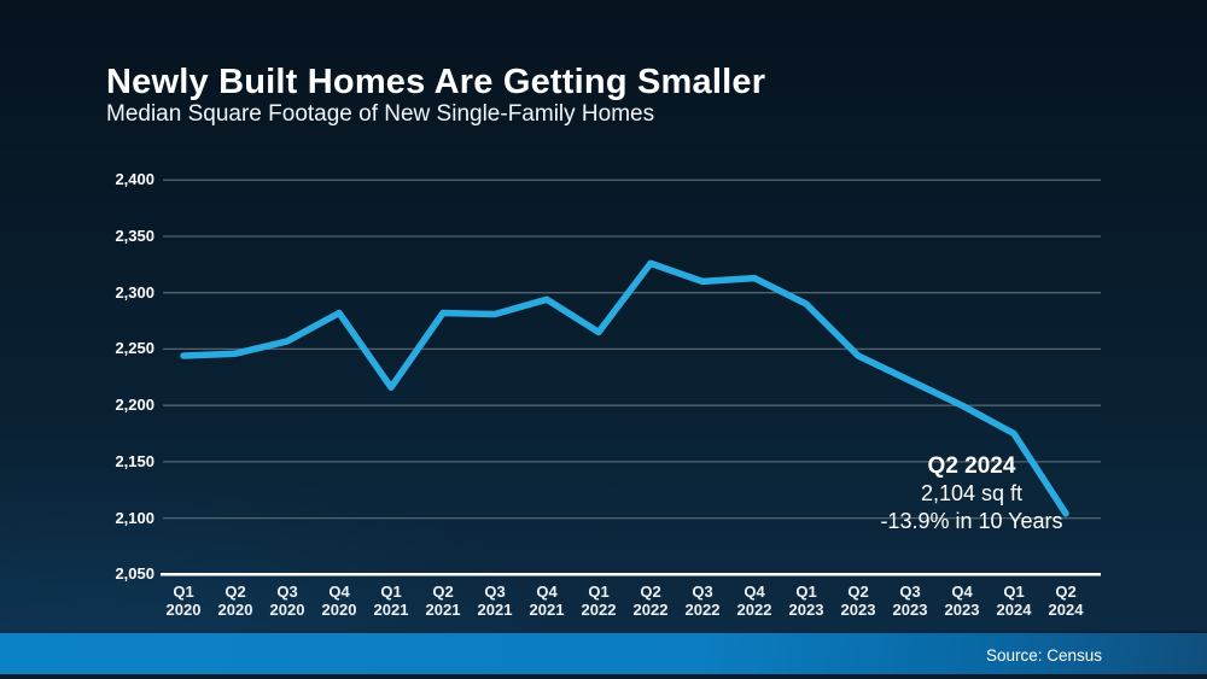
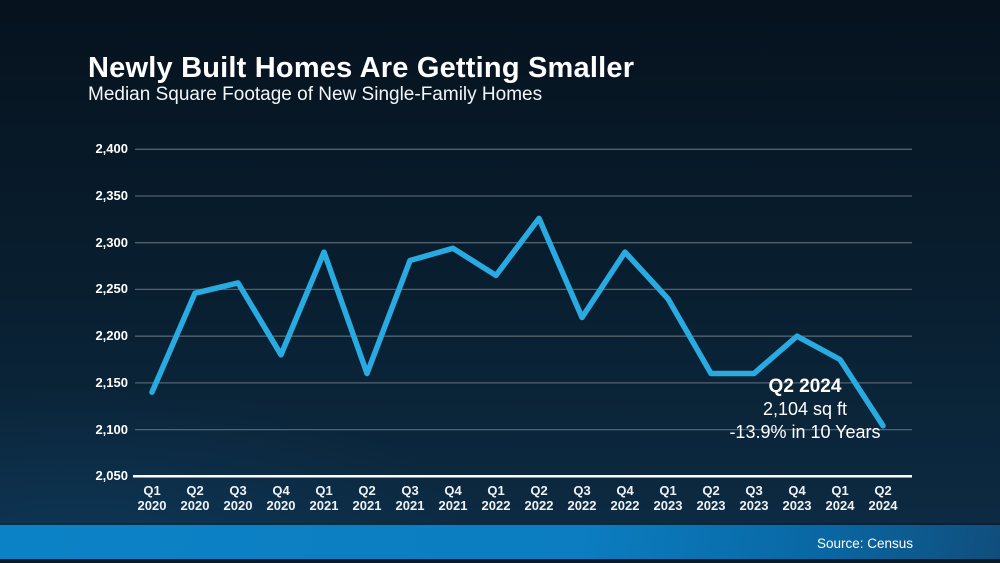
Q1 2020: 2240 -> 2140
Q4 2020: 2280 -> 2180
Q1 2021: 2220 -> 2290
Q2 2021: 2280 -> 2160
Q3 2022: 2310 -> 2220
Q4 2022: 2310 -> 2290
Q1 2023: 2290 -> 2240
Q2 2023: 2240 -> 2160
Q3 2023: 2220 -> 2160
